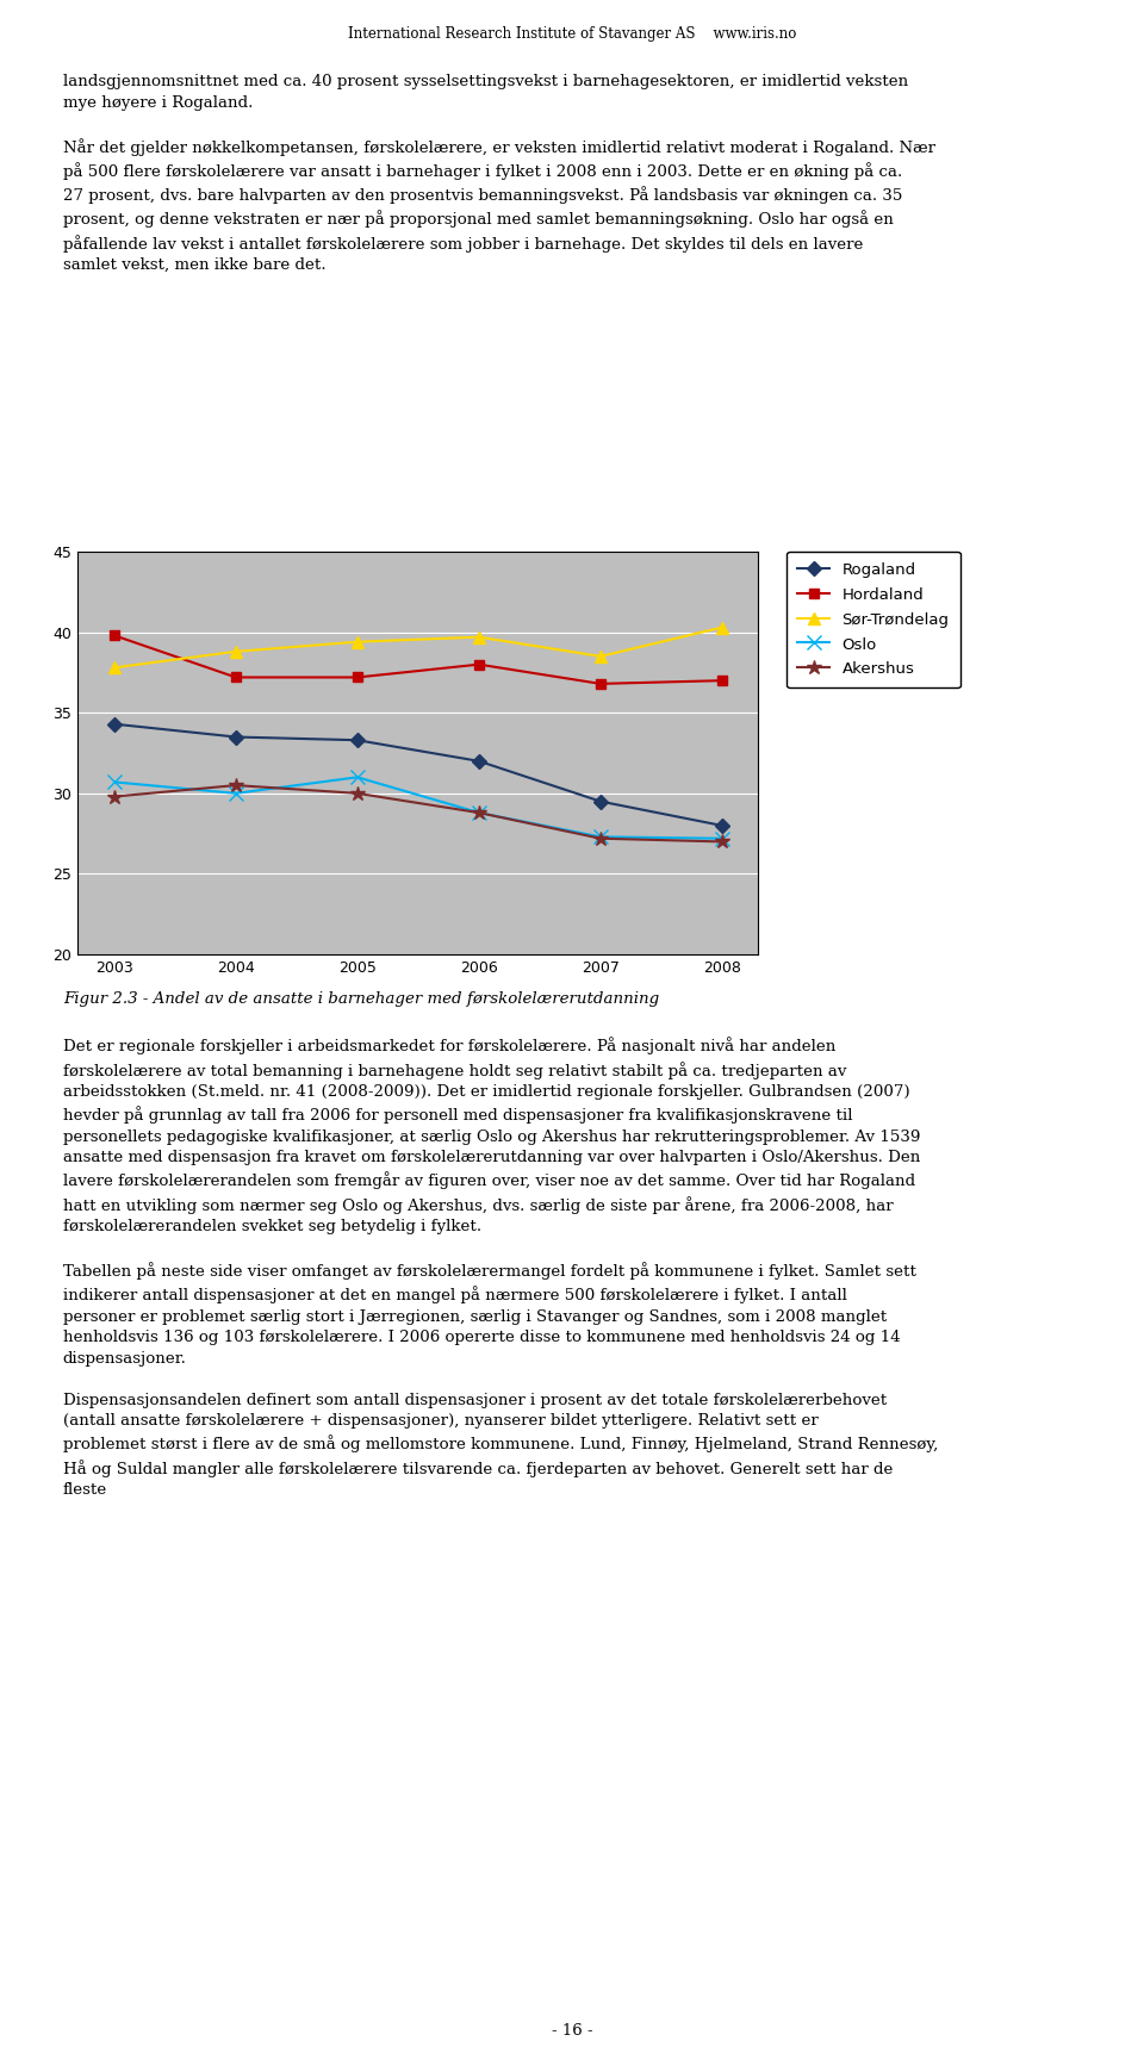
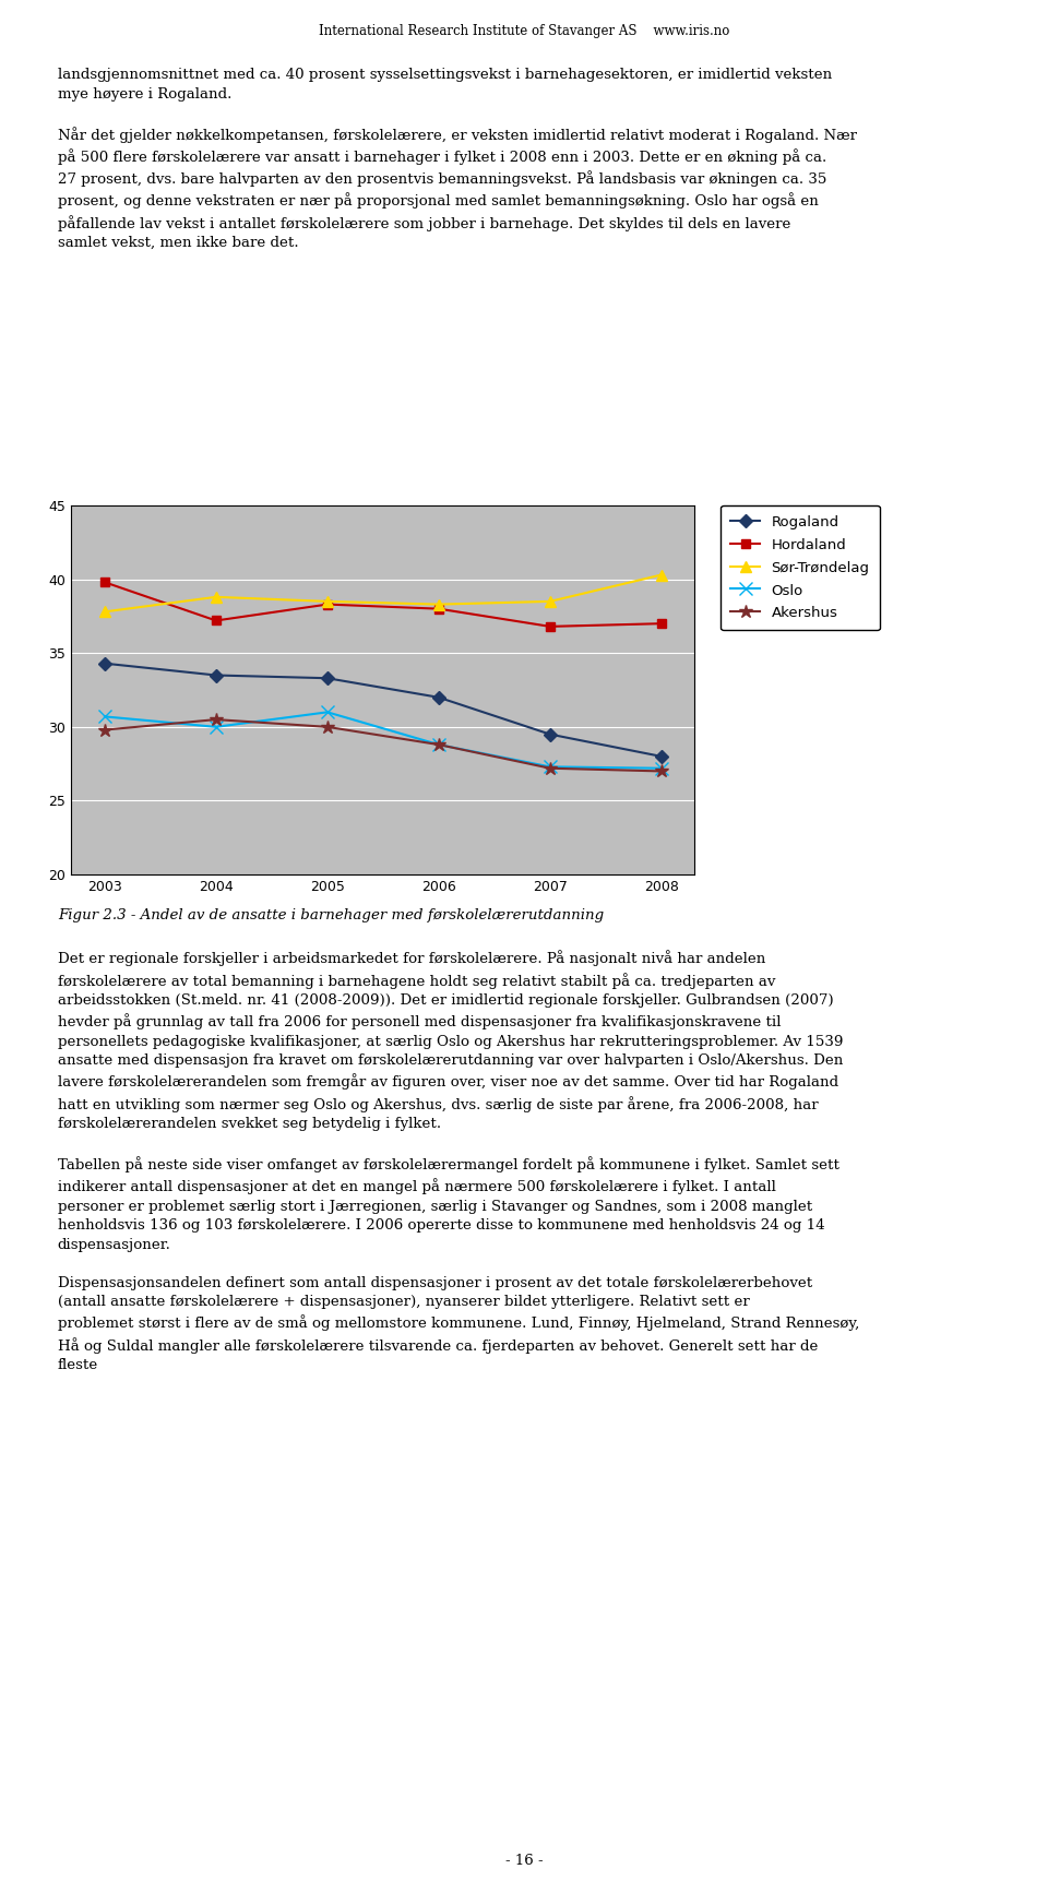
Hordaland/2005: 37.2 -> 38.3
Sør-Trøndelag/2005: 39.4 -> 38.5
Sør-Trøndelag/2006: 39.7 -> 38.3
